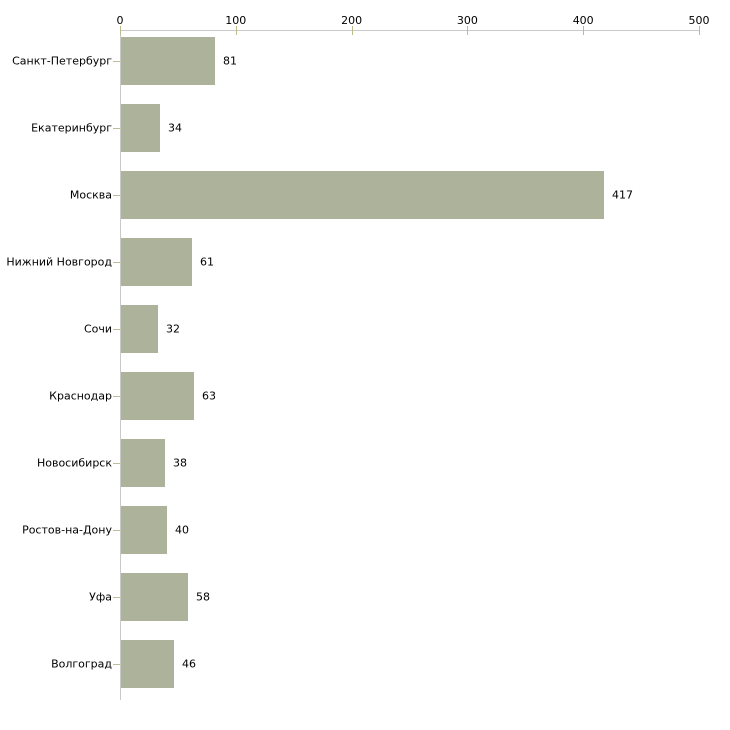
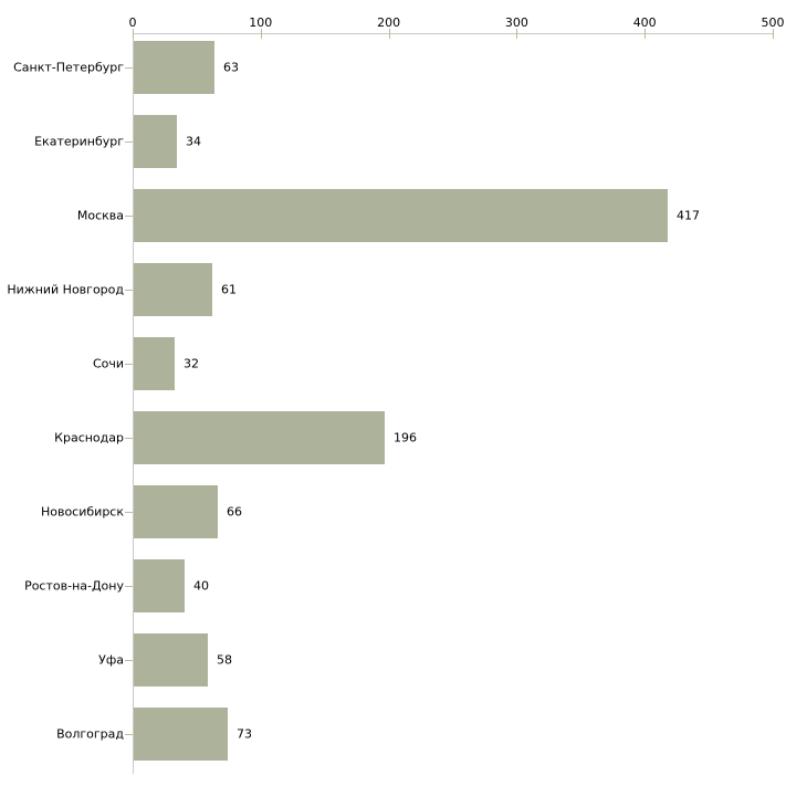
Санкт-Петербург: 81 -> 63
Краснодар: 63 -> 196
Новосибирск: 38 -> 66
Волгоград: 46 -> 73
